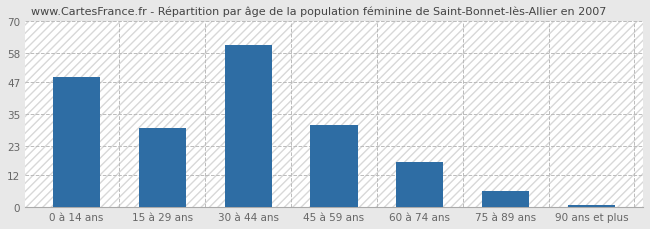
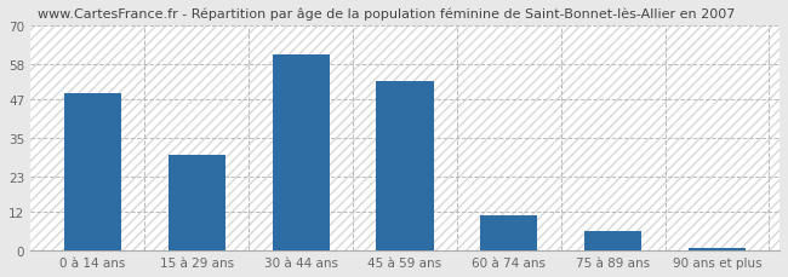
45 à 59 ans: 31 -> 53
60 à 74 ans: 17 -> 11
